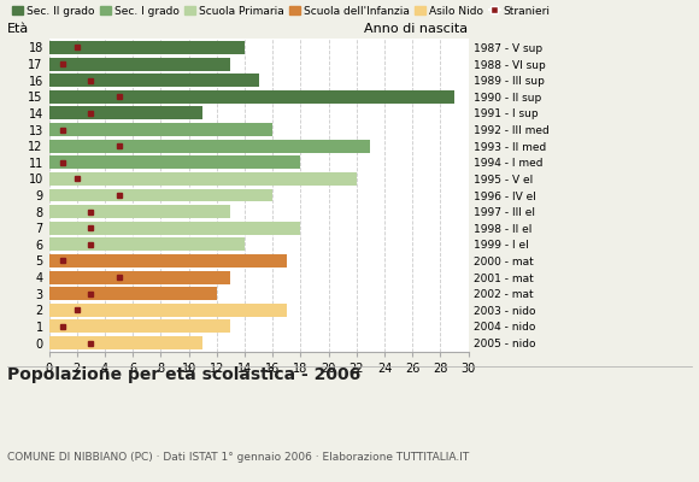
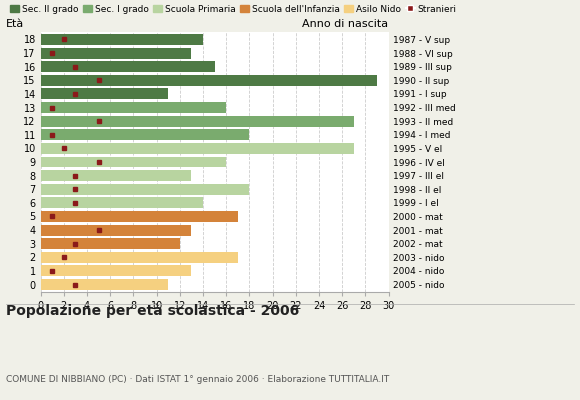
12: 23 -> 27
10: 22 -> 27
